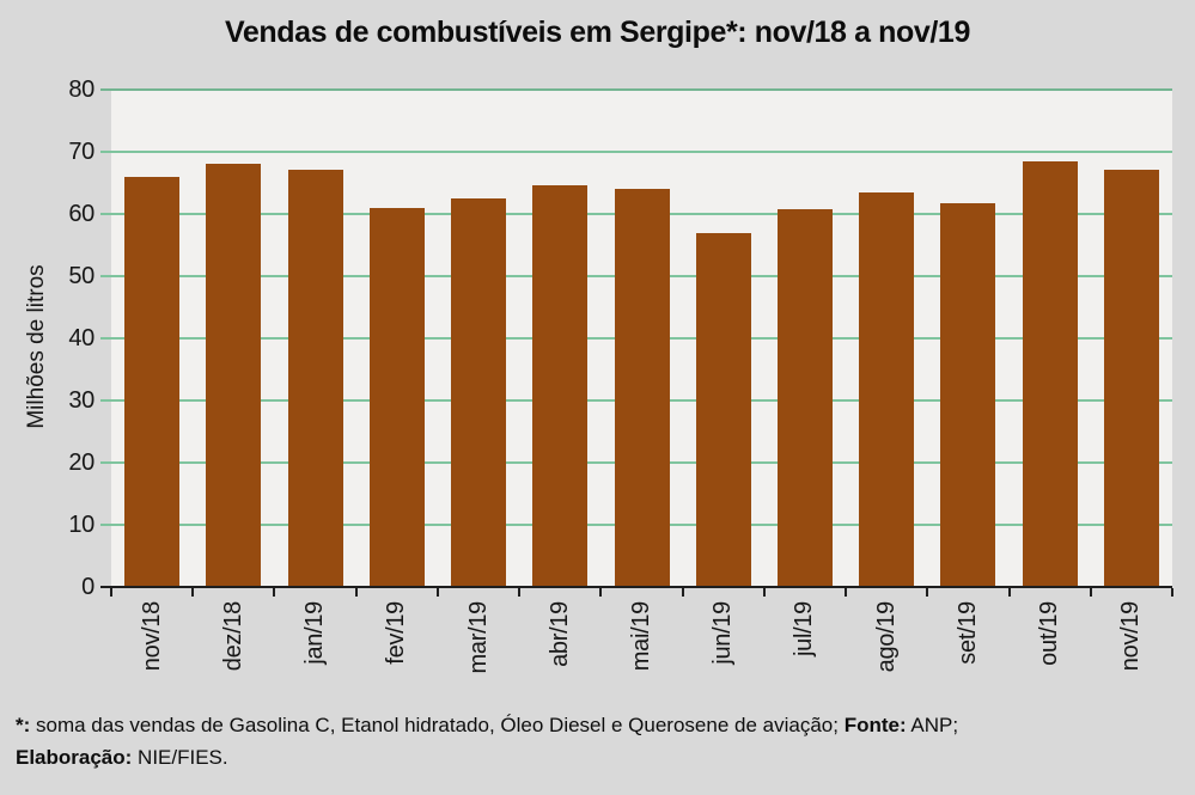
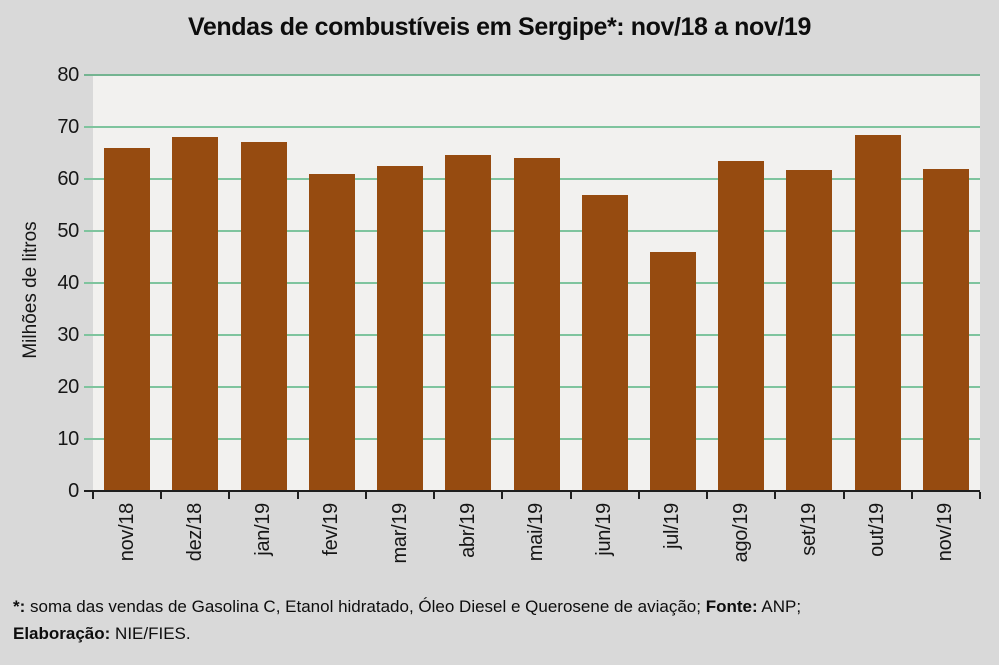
jul/19: 61 -> 46
nov/19: 67 -> 62
